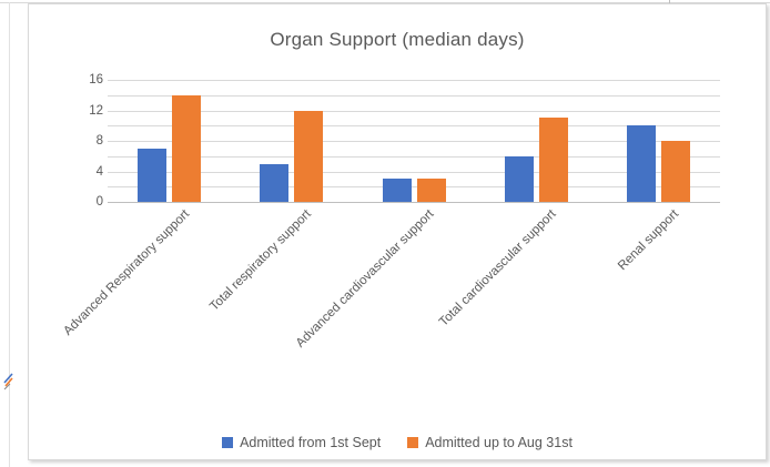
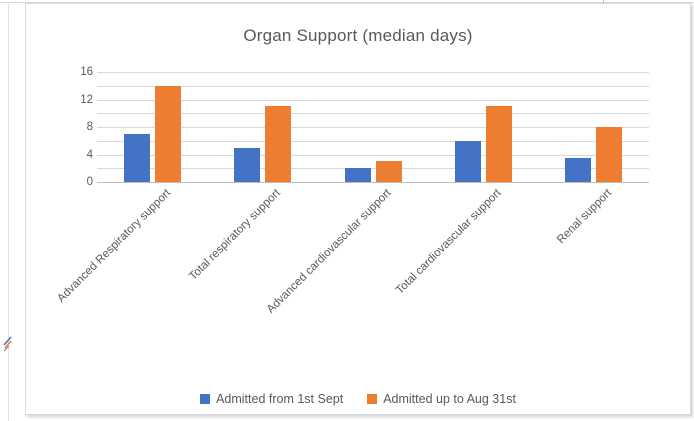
Admitted up to Aug 31st/Total respiratory support: 12 -> 11
Admitted from 1st Sept/Advanced cardiovascular support: 3 -> 2
Admitted from 1st Sept/Renal support: 10 -> 4
